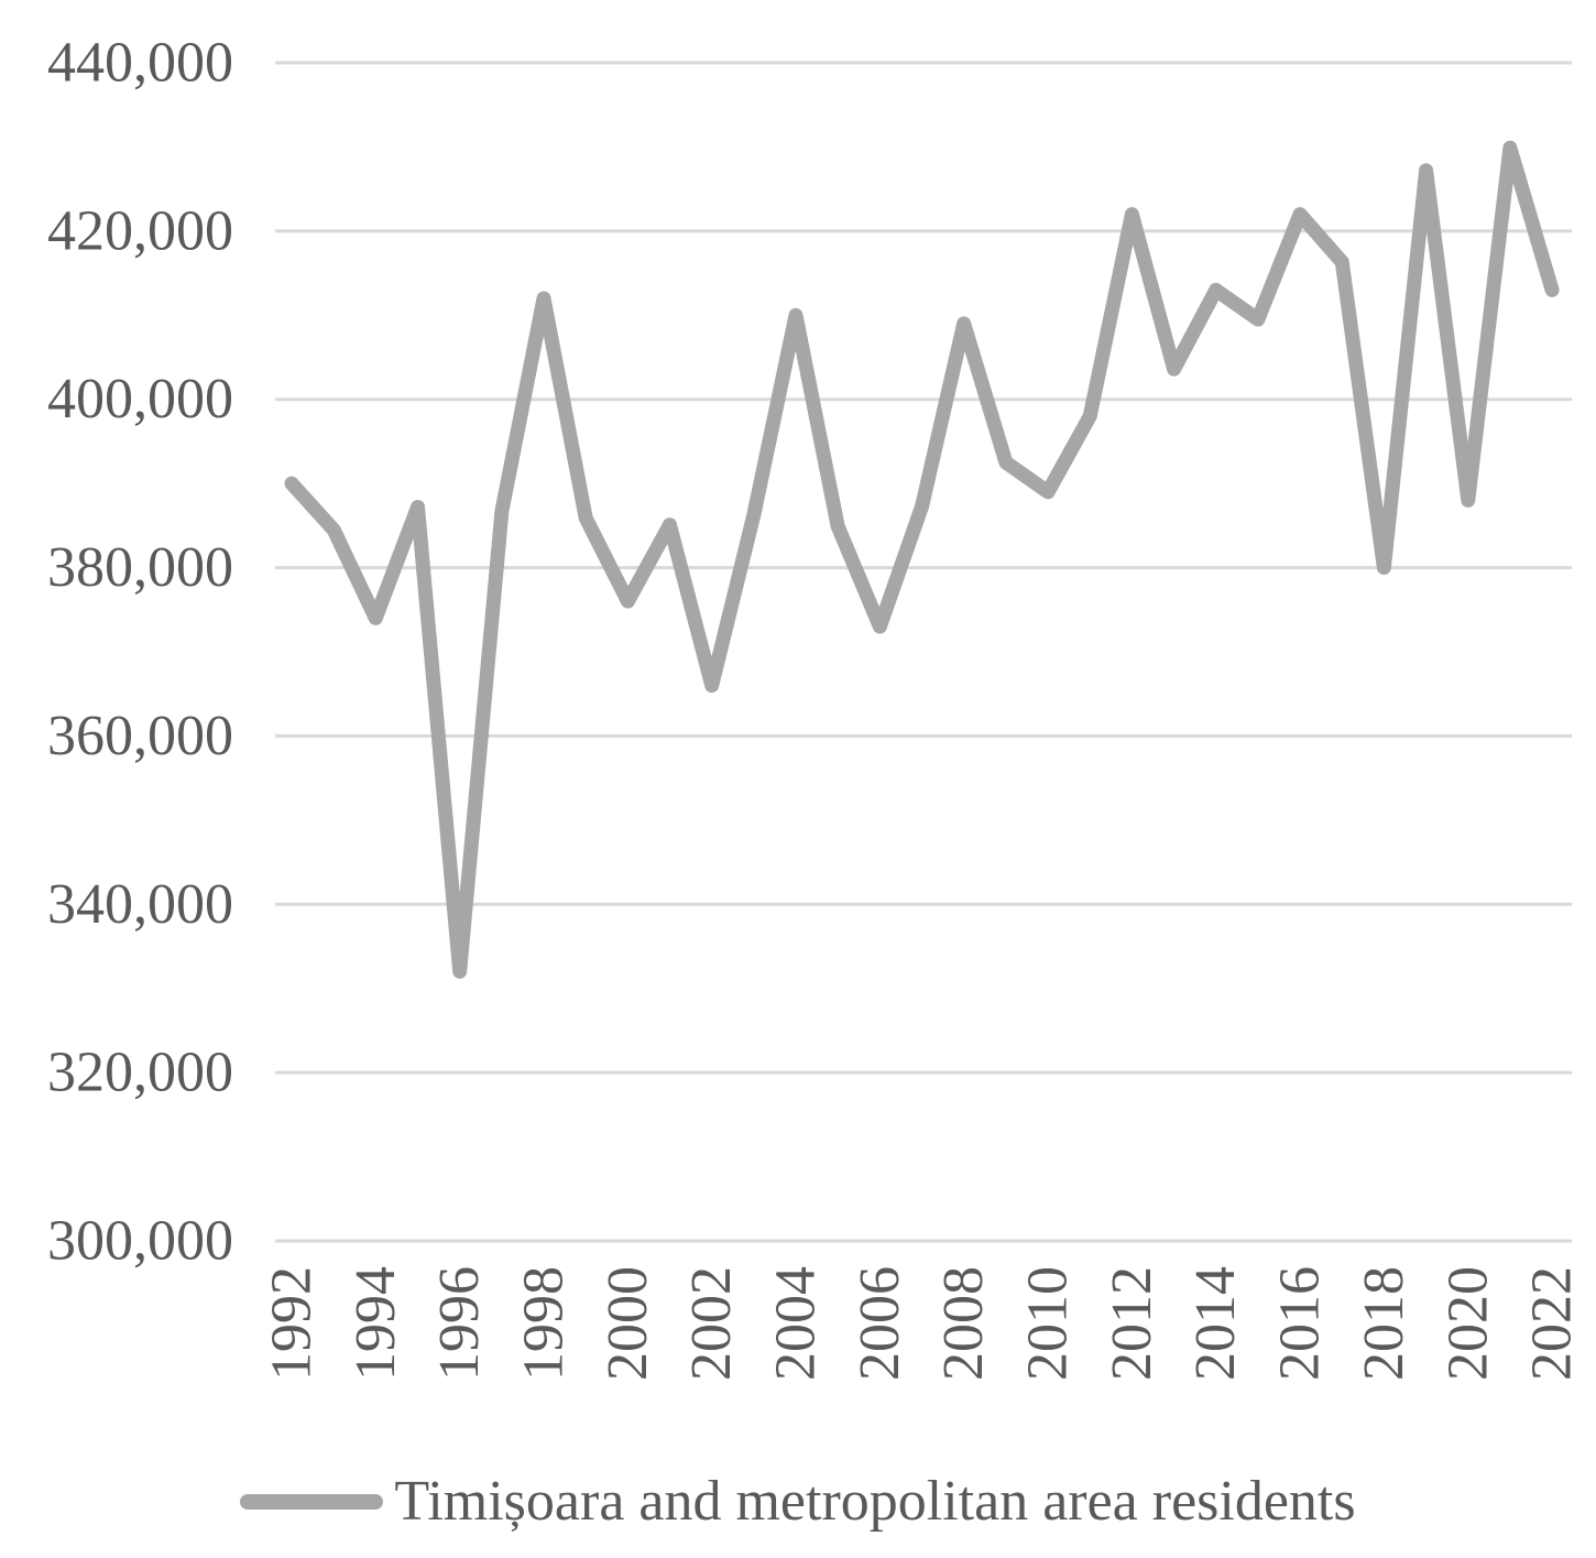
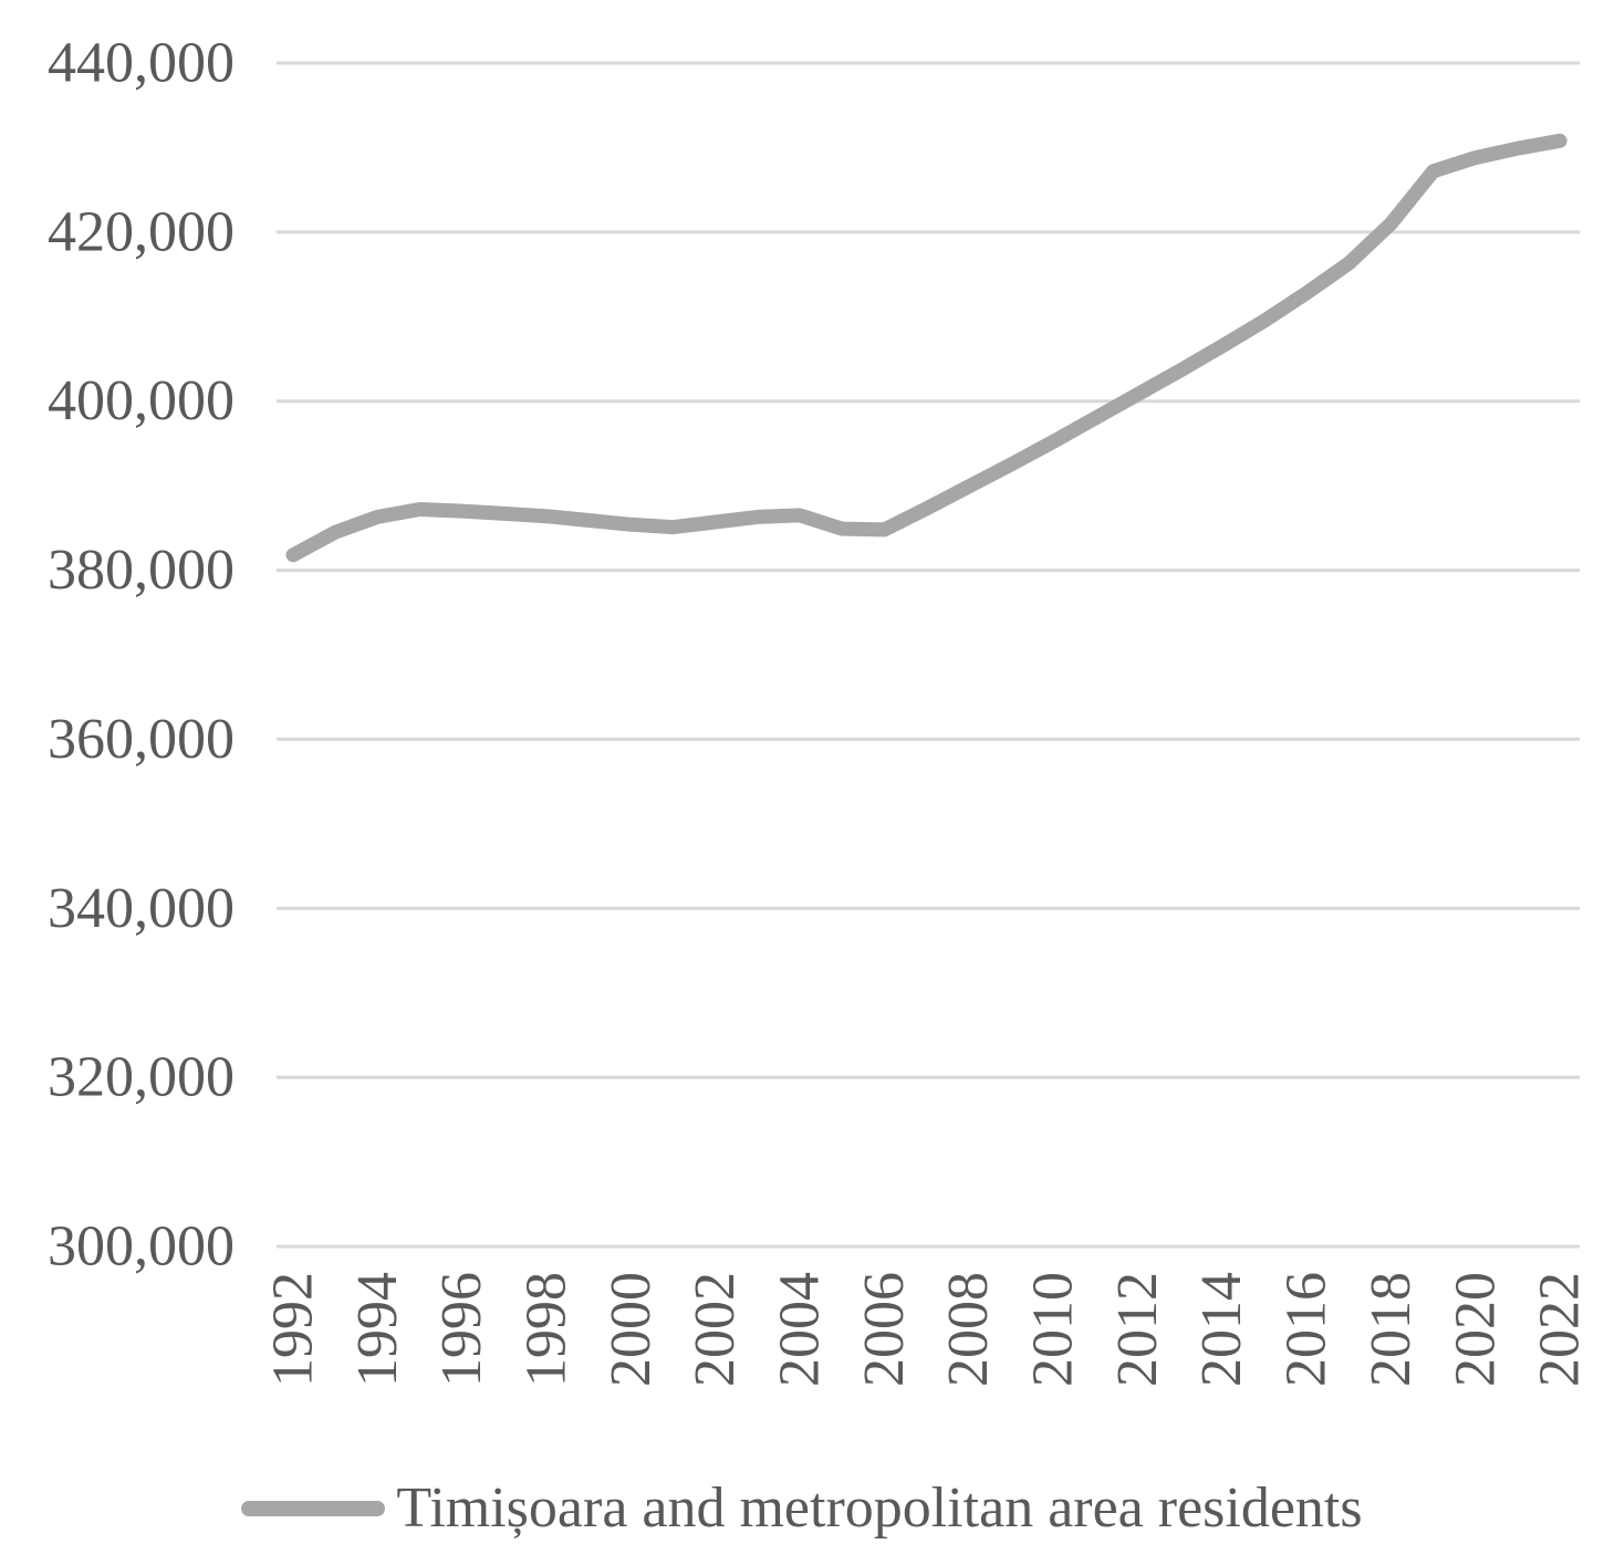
1992: 390000 -> 382000
1994: 374000 -> 386000
1996: 332000 -> 387000
1998: 412000 -> 386000
2000: 376000 -> 385000
2002: 366000 -> 386000
2004: 410000 -> 386000
2006: 373000 -> 385000
2008: 409000 -> 390000
2010: 389000 -> 395000
2012: 422000 -> 401000
2014: 413000 -> 406000
2016: 422000 -> 413000
2018: 380000 -> 421000
2020: 388000 -> 429000
2022: 413000 -> 431000
